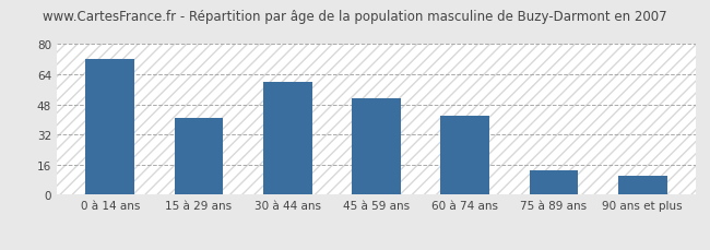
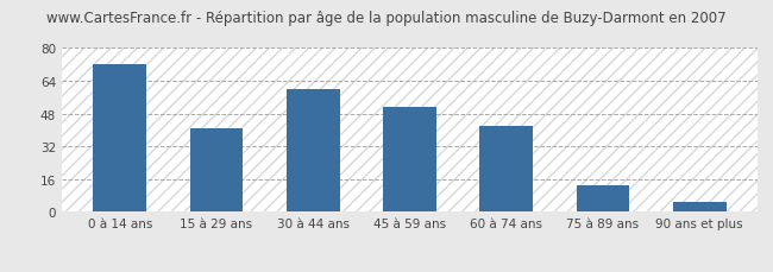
90 ans et plus: 10 -> 5
